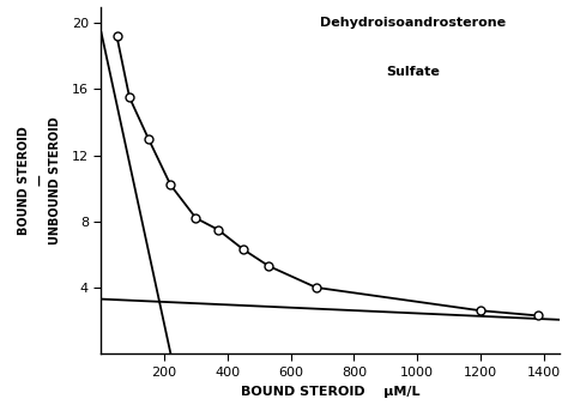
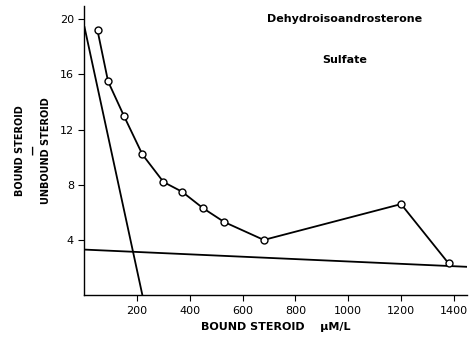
1200: 2.6 -> 6.6
